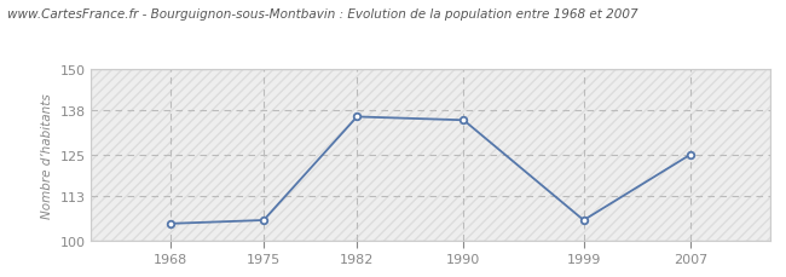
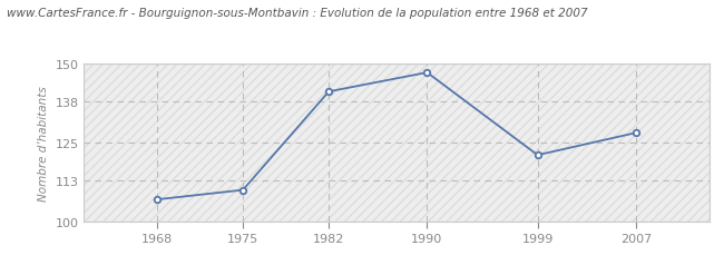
1968: 105 -> 107
1975: 106 -> 110
1982: 136 -> 141
1990: 135 -> 147
1999: 106 -> 121
2007: 125 -> 128
